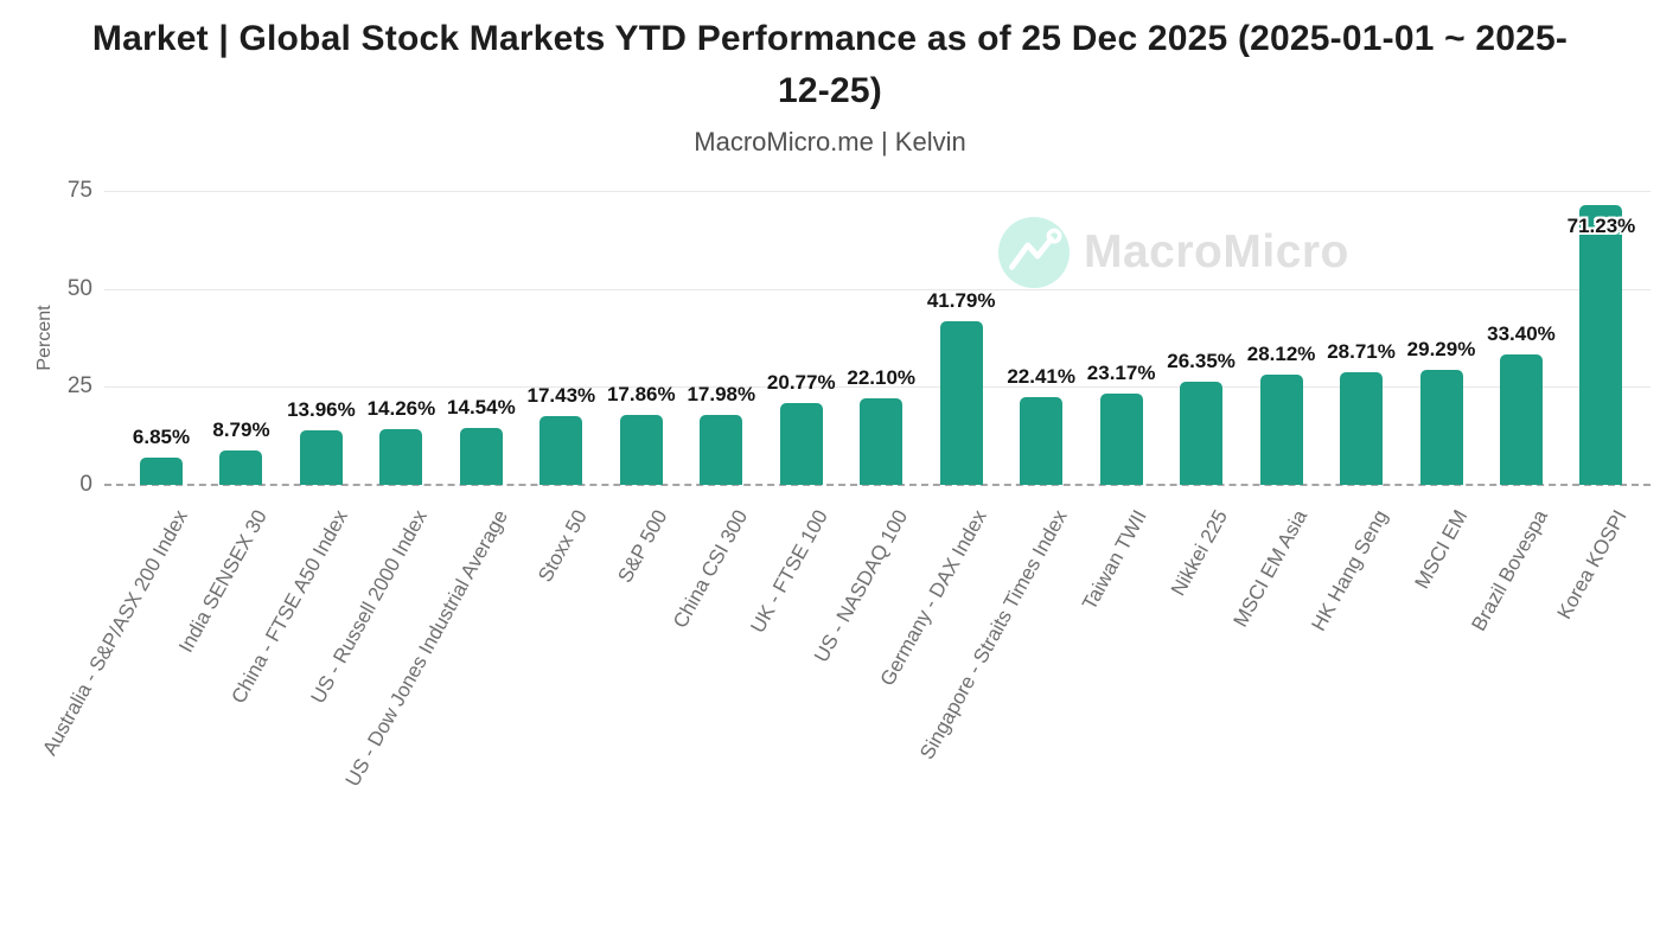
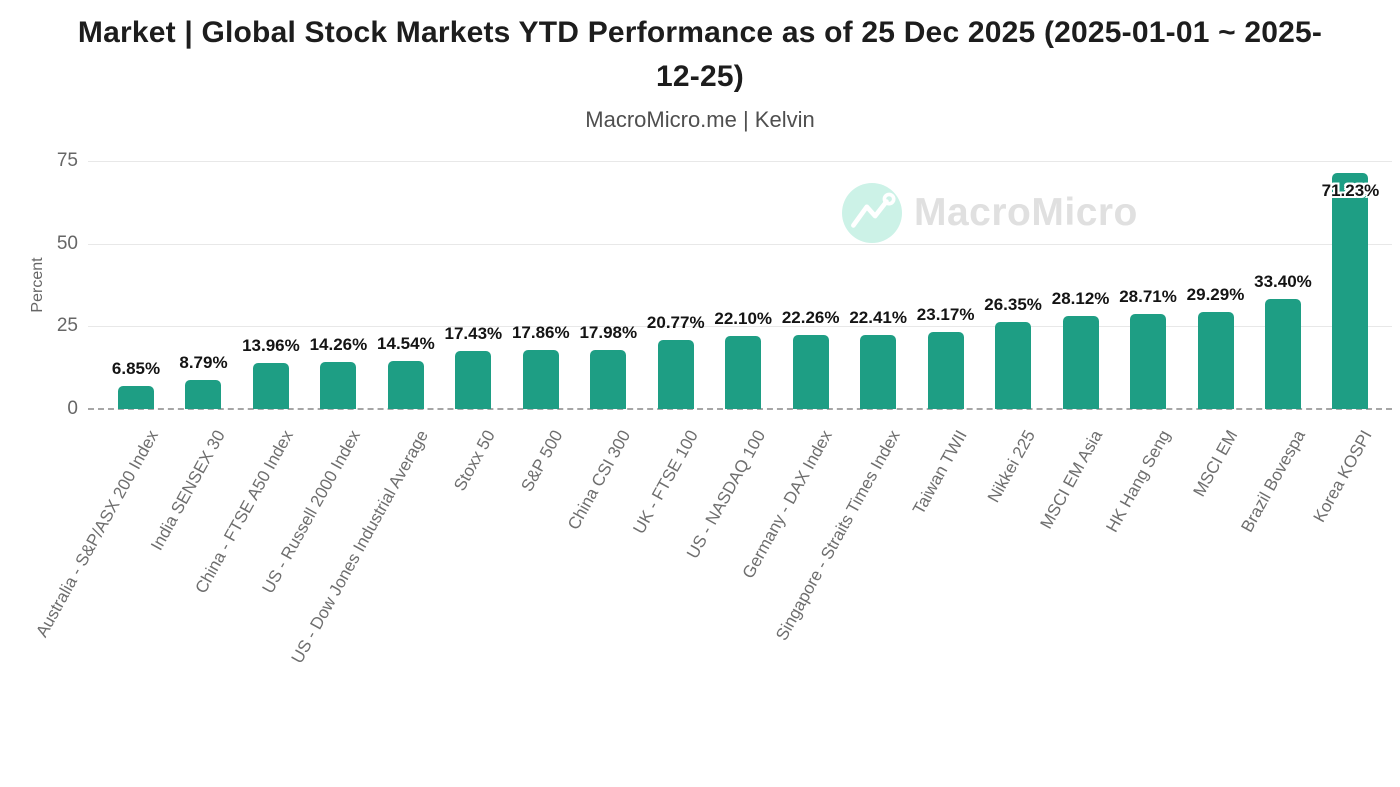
Germany - DAX Index: 41.79% -> 22.26%
